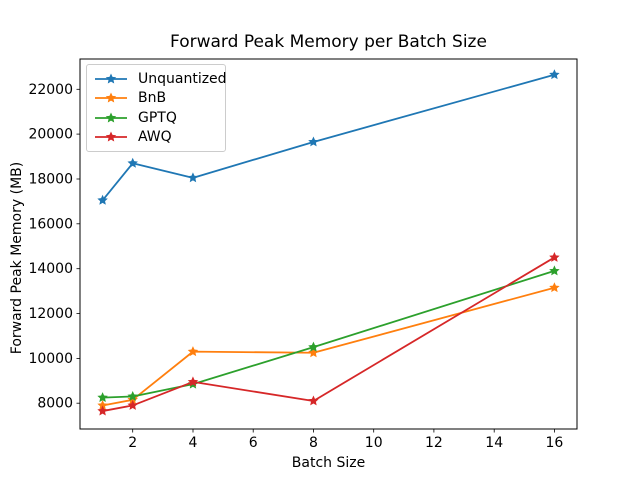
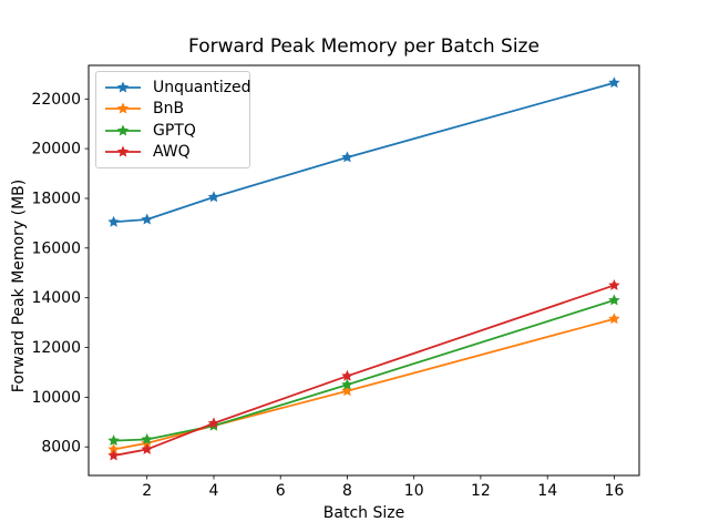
Unquantized/2: 18700 -> 17200
BnB/4: 10300 -> 8800
AWQ/8: 8100 -> 10800
